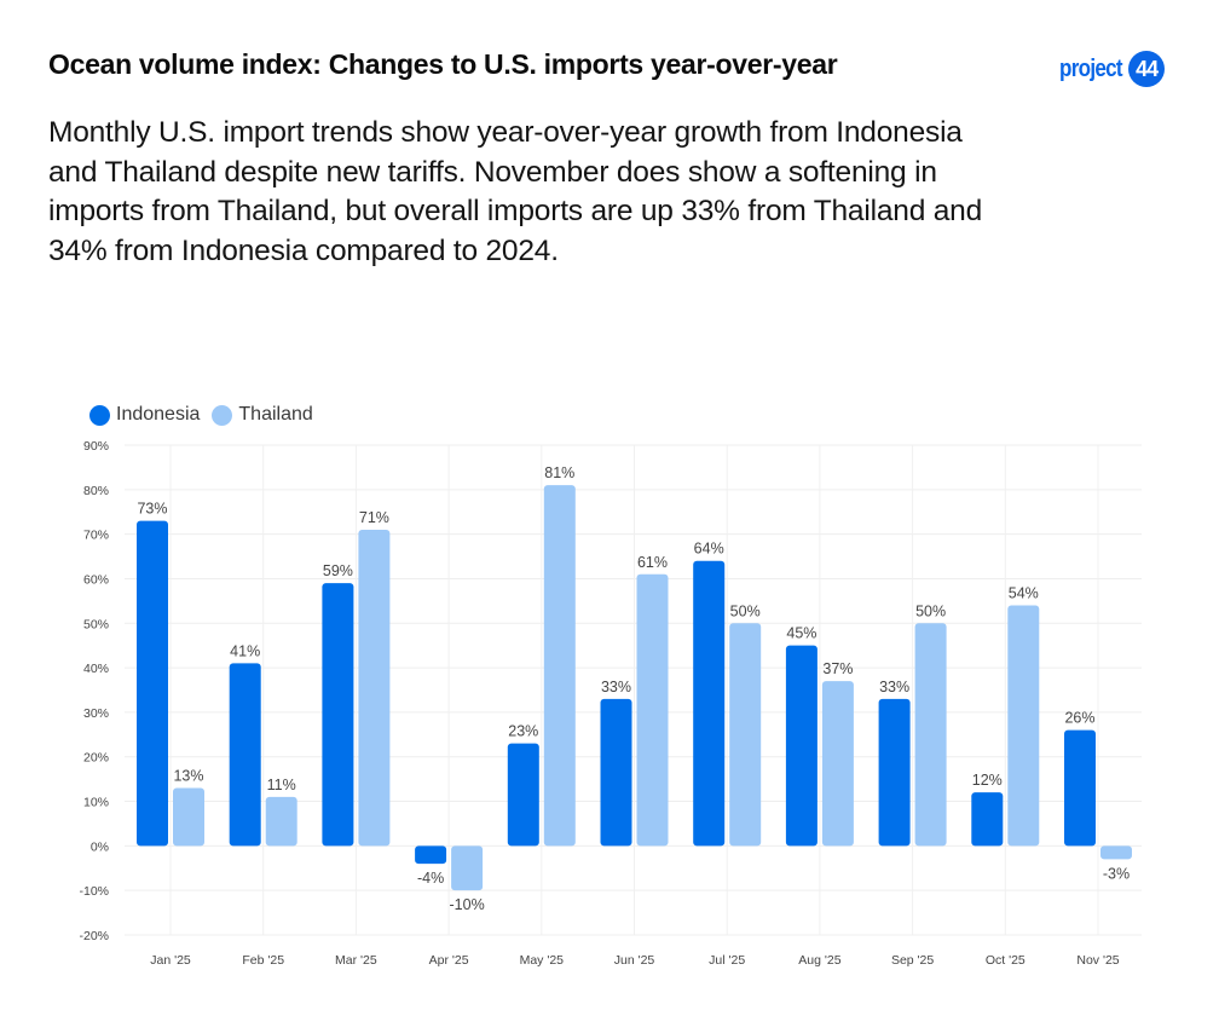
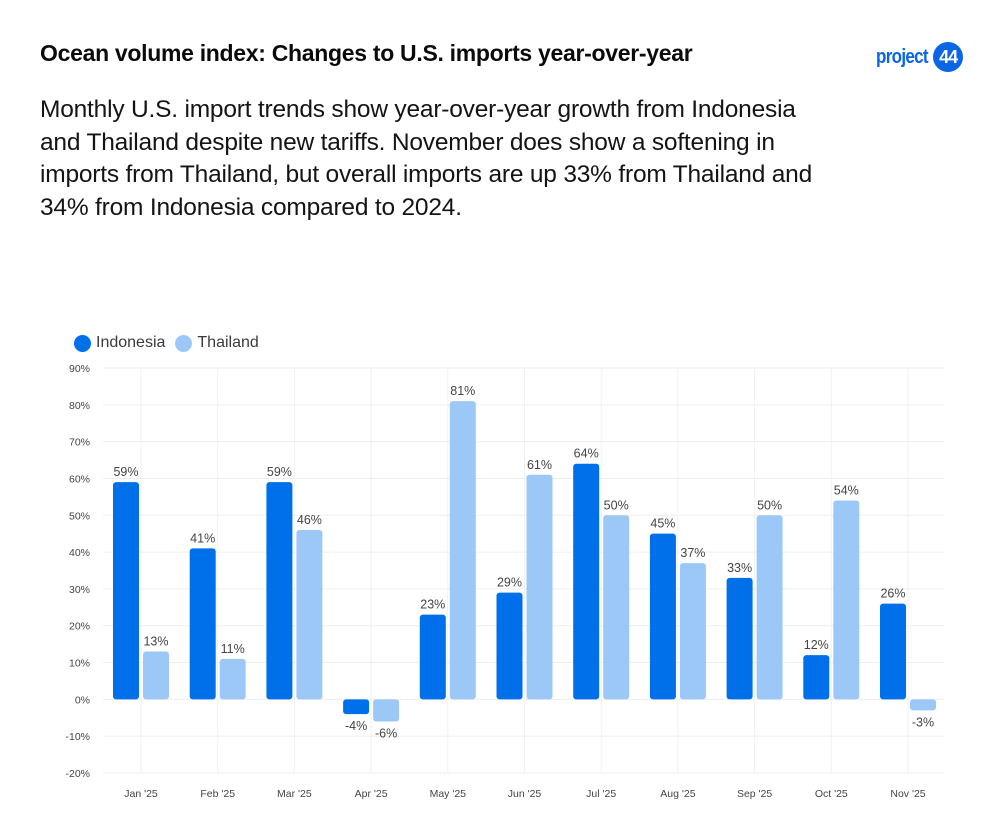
Indonesia/Jan '25: 73% -> 59%
Thailand/Mar '25: 71% -> 46%
Thailand/Apr '25: -10% -> -6%
Indonesia/Jun '25: 33% -> 29%
